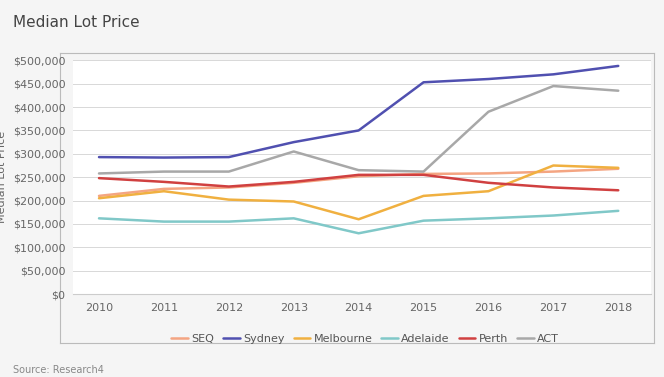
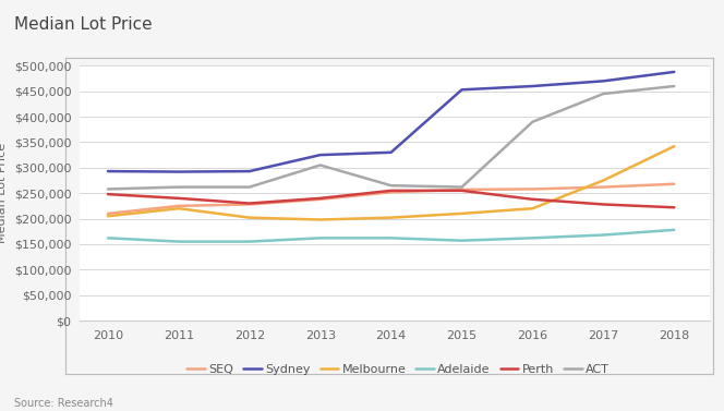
Sydney/2014: $350,000 -> $330,000
Melbourne/2014: $160,000 -> $202,000
Adelaide/2014: $130,000 -> $162,000
Melbourne/2018: $270,000 -> $342,000
ACT/2018: $435,000 -> $460,000
